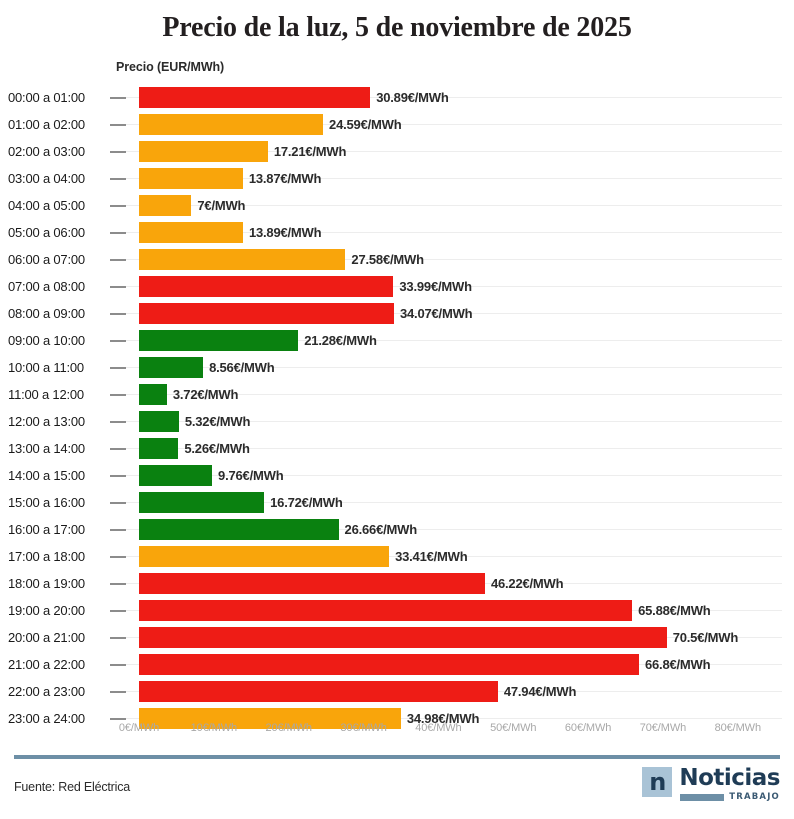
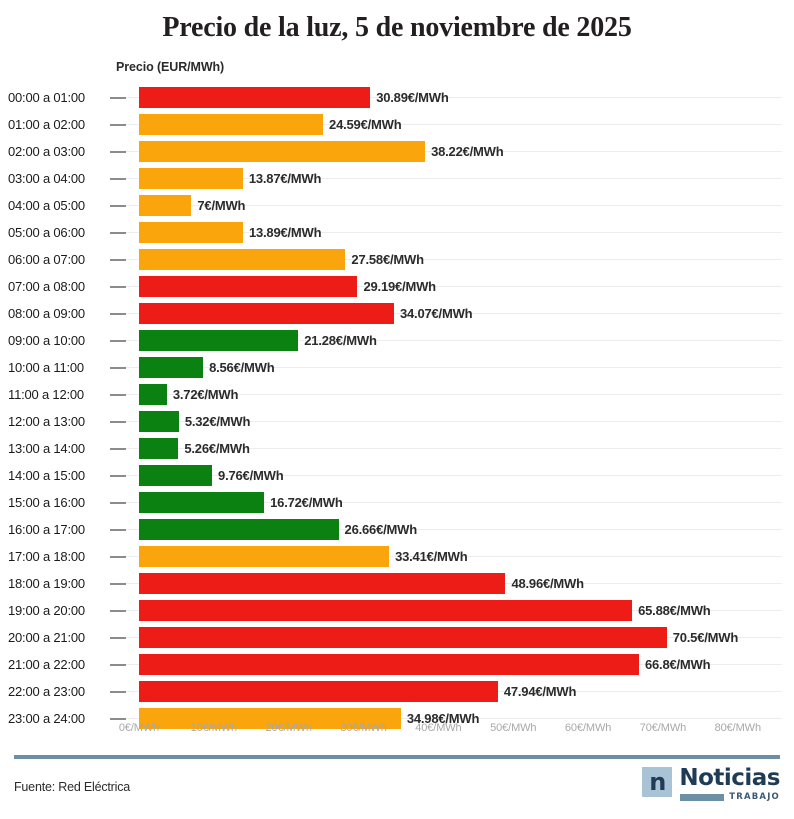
02:00 a 03:00: 17.21 -> 38.22
07:00 a 08:00: 33.99 -> 29.19
18:00 a 19:00: 46.22 -> 48.96
